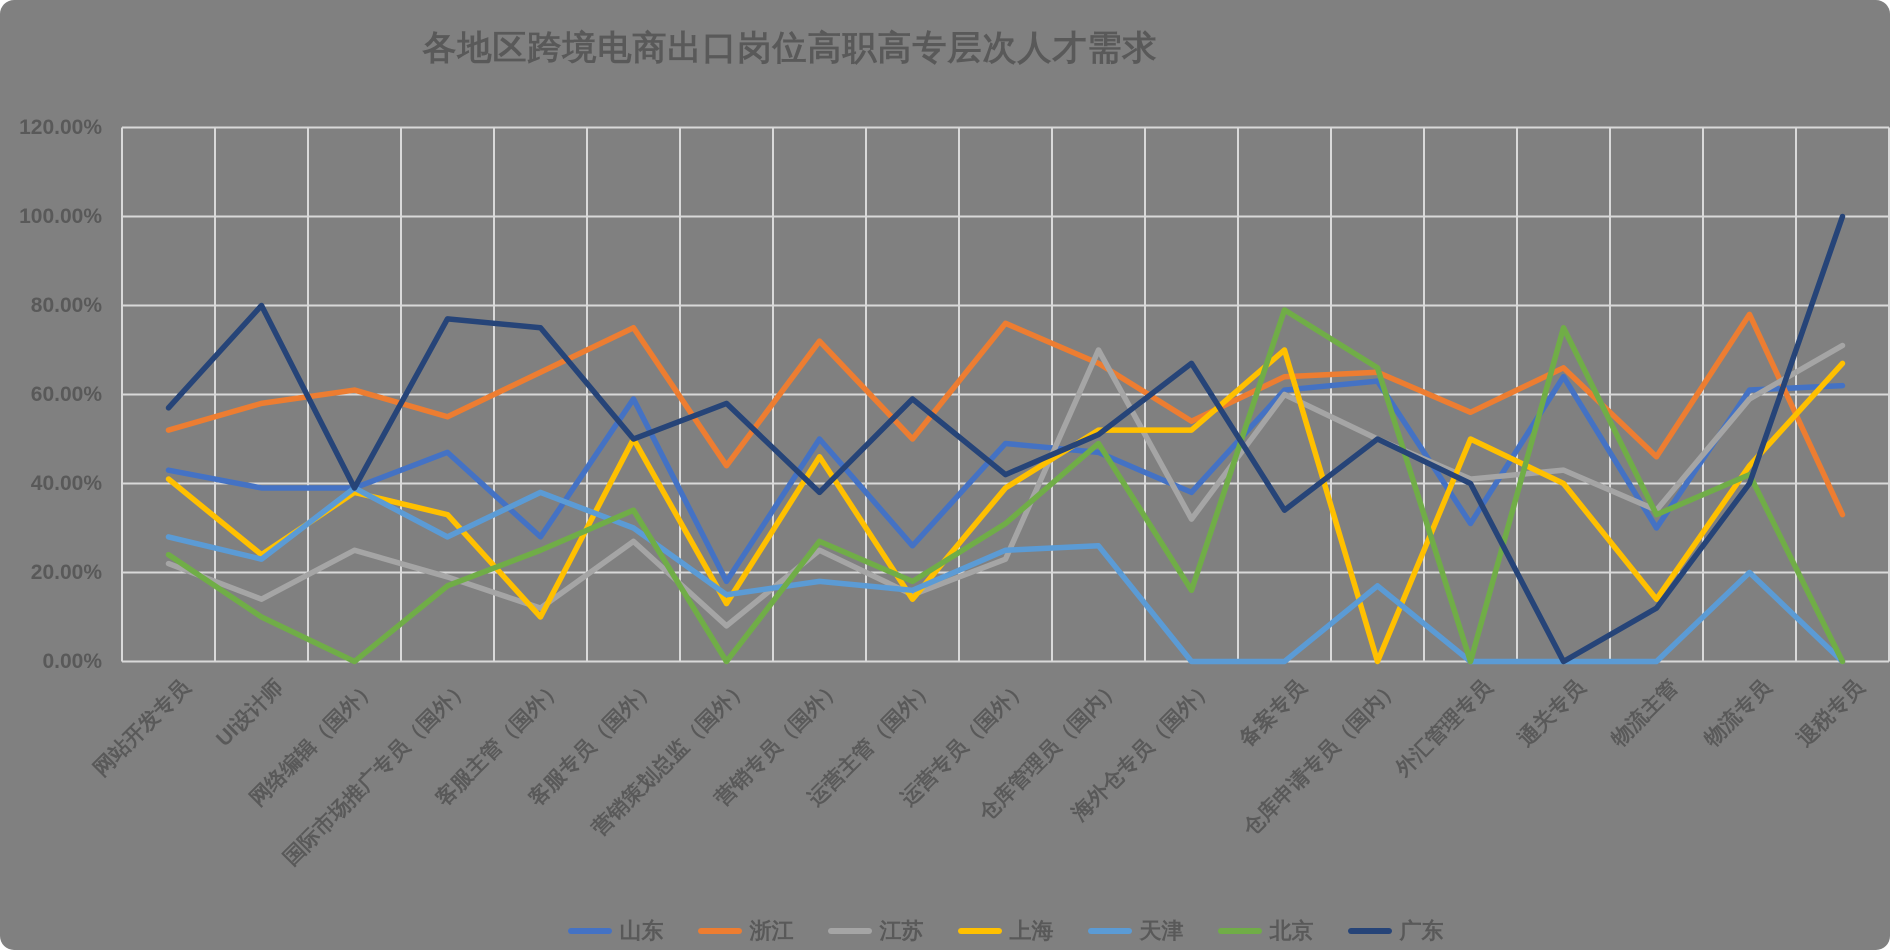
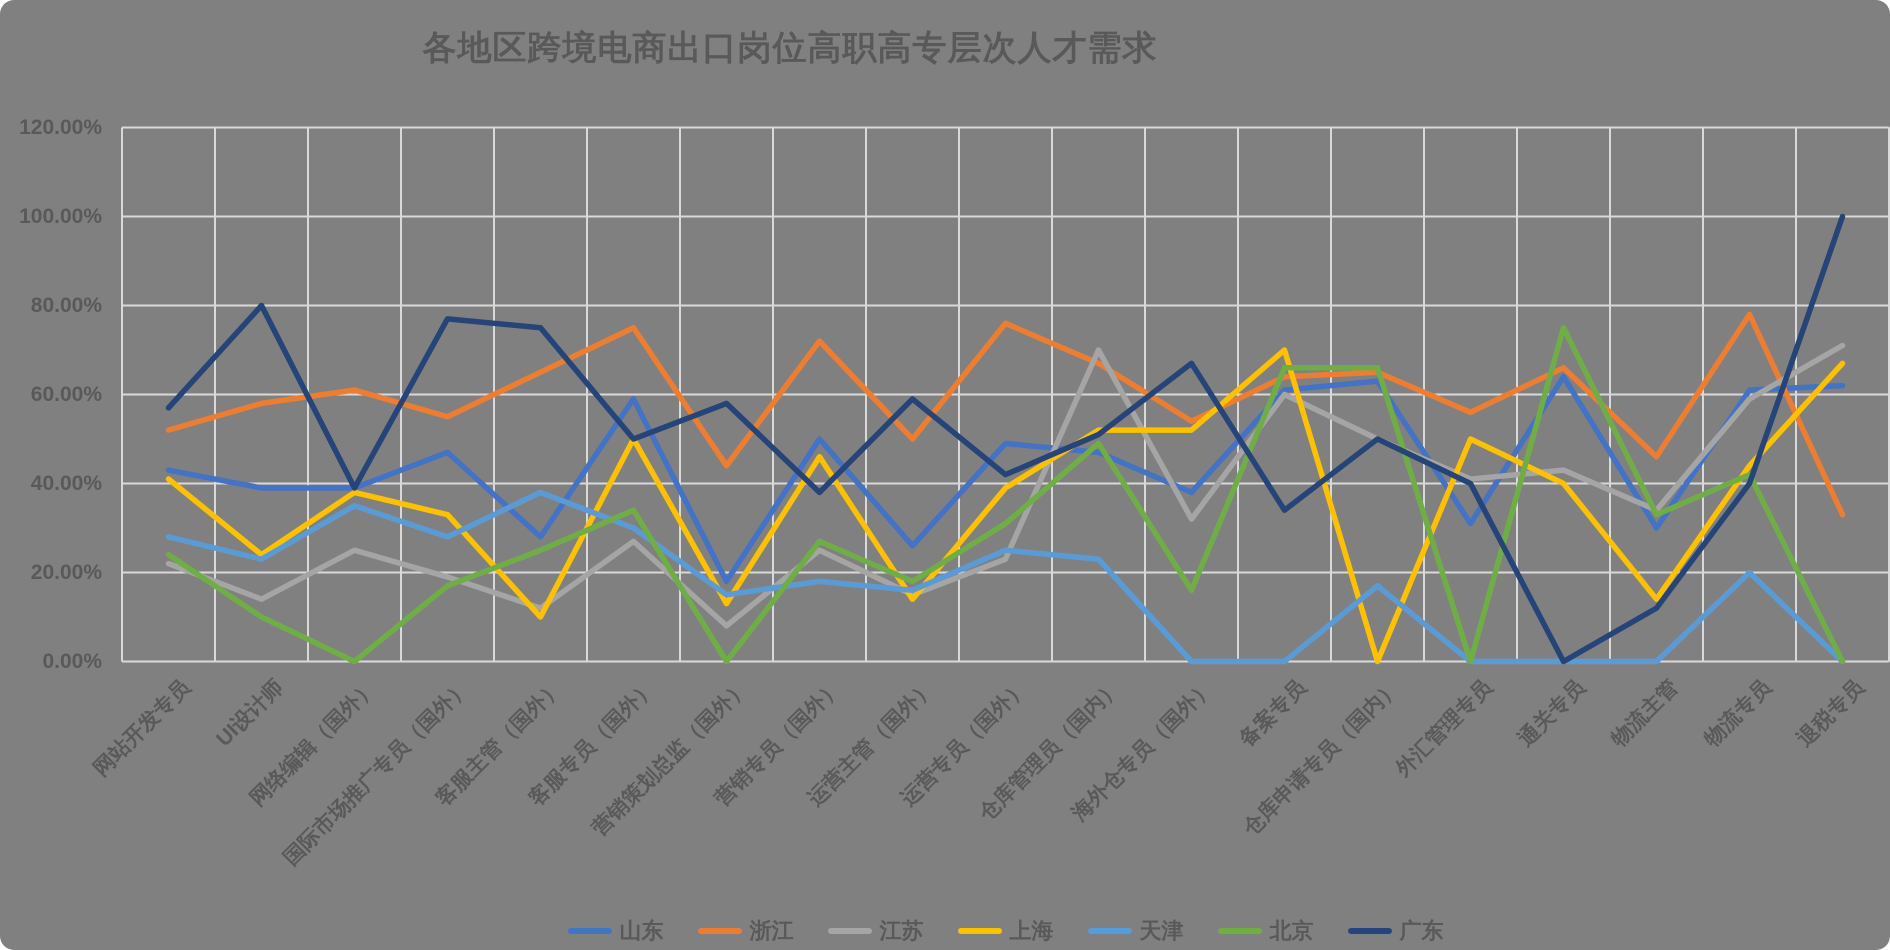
天津/网络编辑（国外）: 39% -> 35%
天津/仓库管理员（国内）: 26% -> 23%
北京/备案专员: 79% -> 66%
